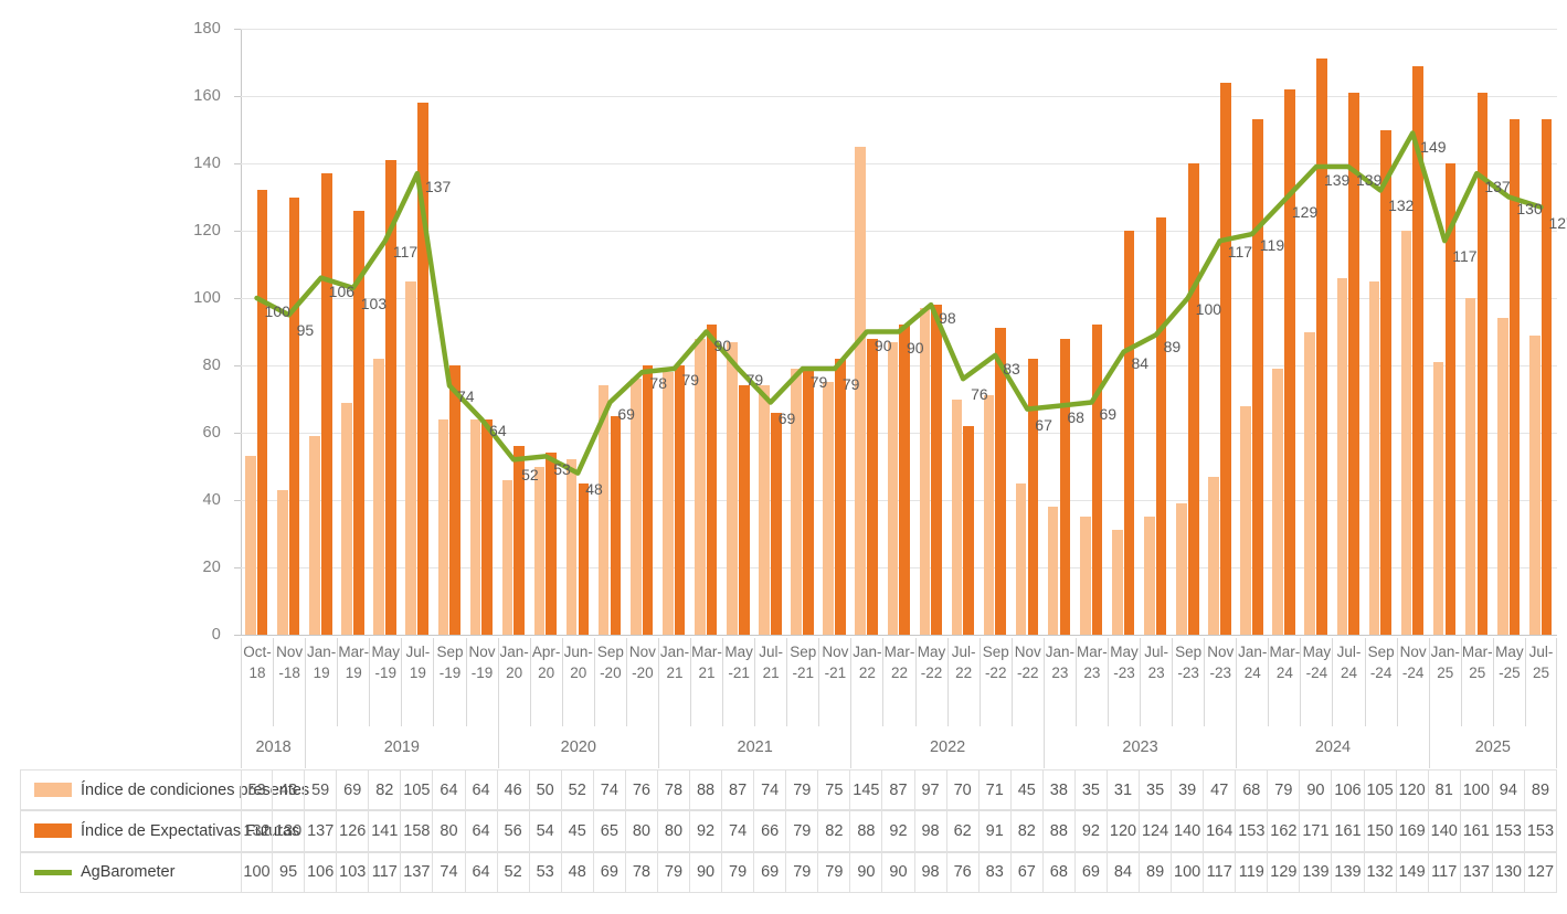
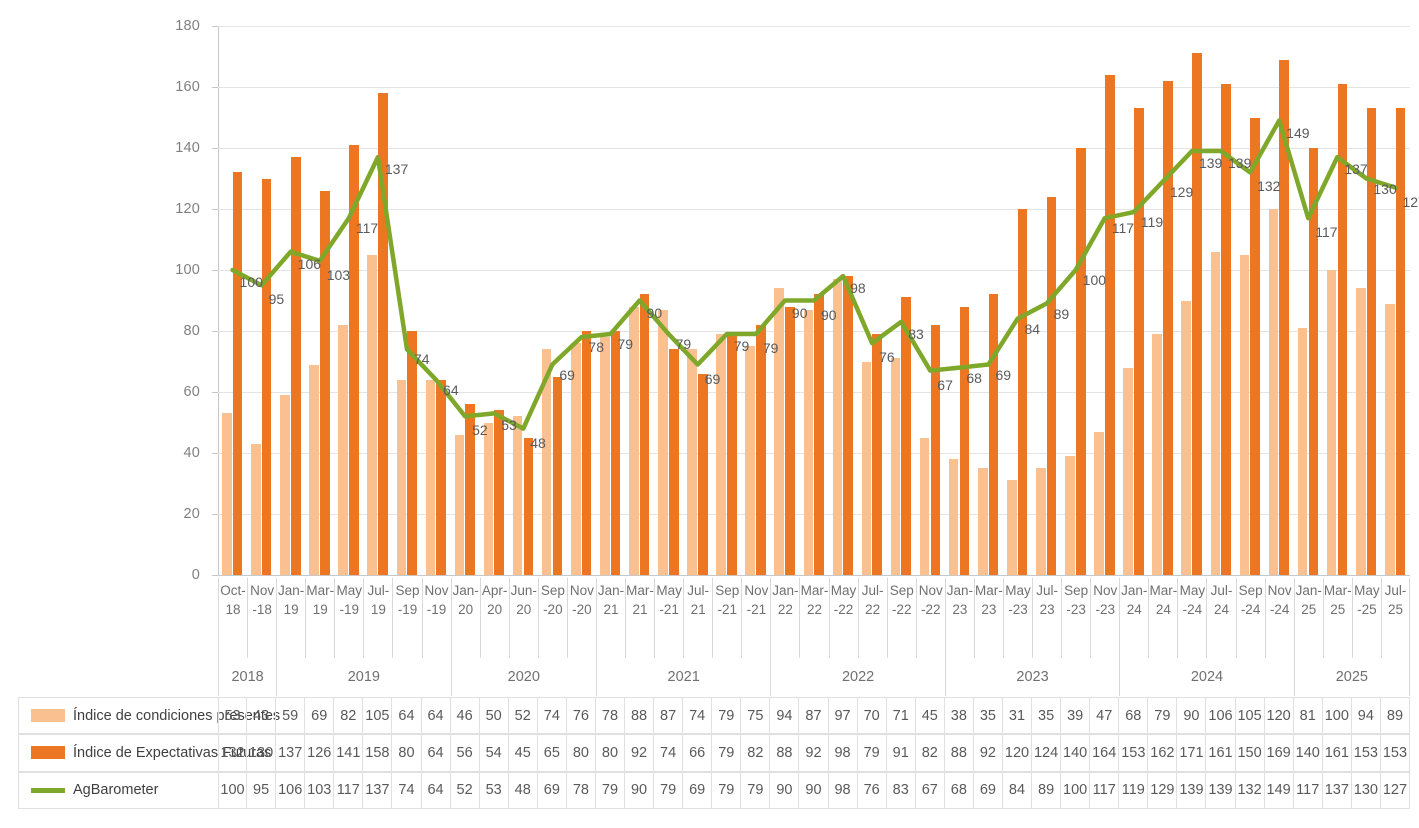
Índice de condiciones presentes/Jan-22: 145 -> 94
Índice de Expectativas Futuras/Jul-22: 62 -> 79
